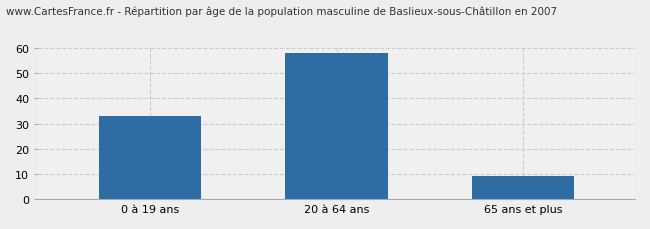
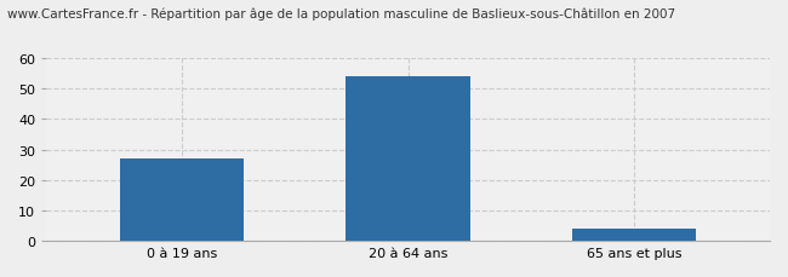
0 à 19 ans: 33 -> 27
20 à 64 ans: 58 -> 54
65 ans et plus: 9 -> 4
